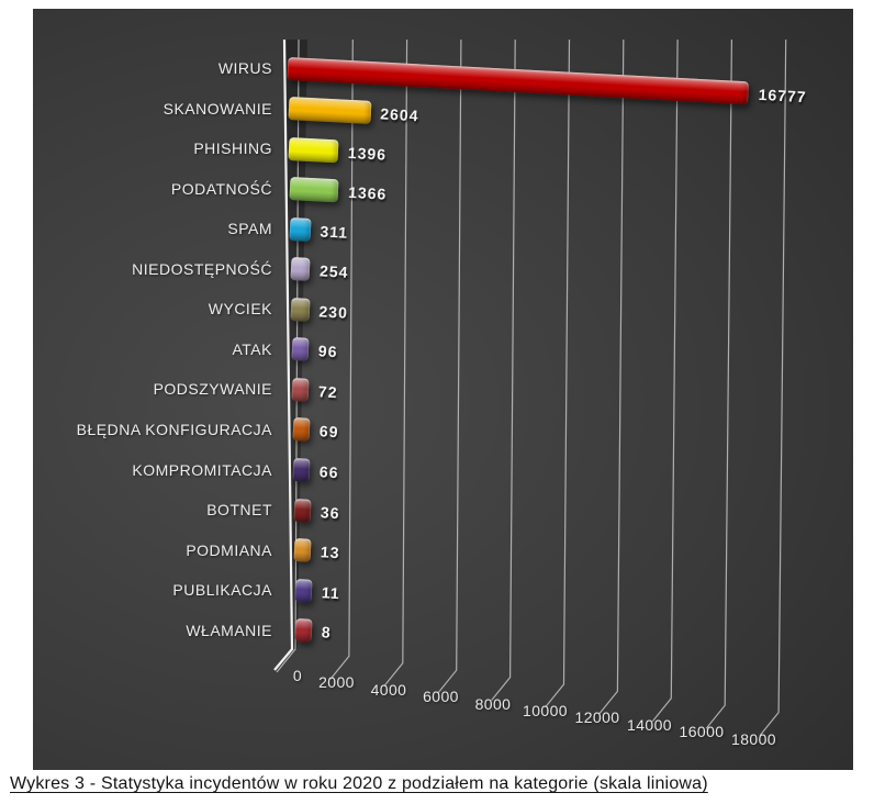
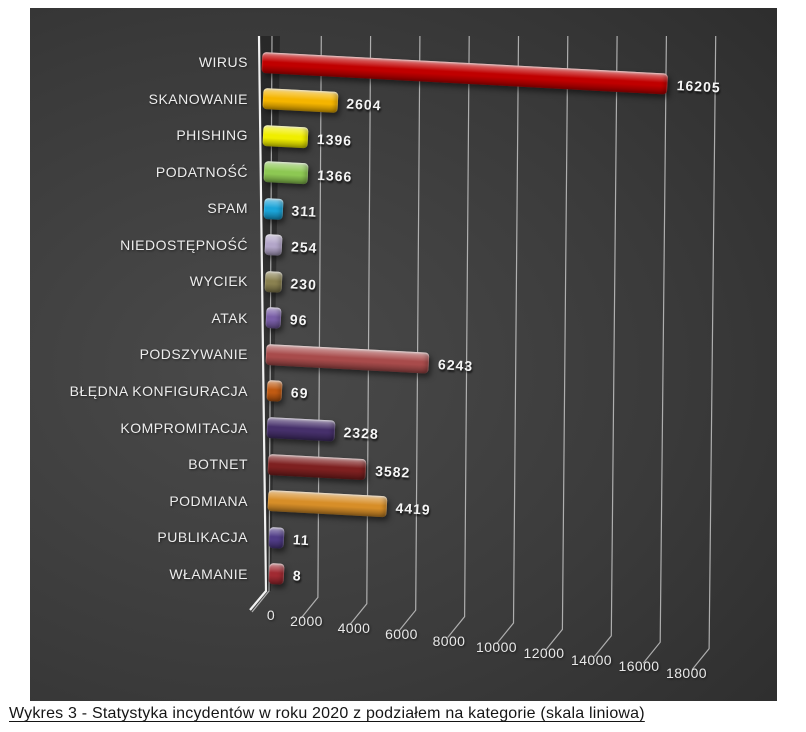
WIRUS: 16777 -> 16205
PODSZYWANIE: 72 -> 6243
KOMPROMITACJA: 66 -> 2328
BOTNET: 36 -> 3582
PODMIANA: 13 -> 4419
